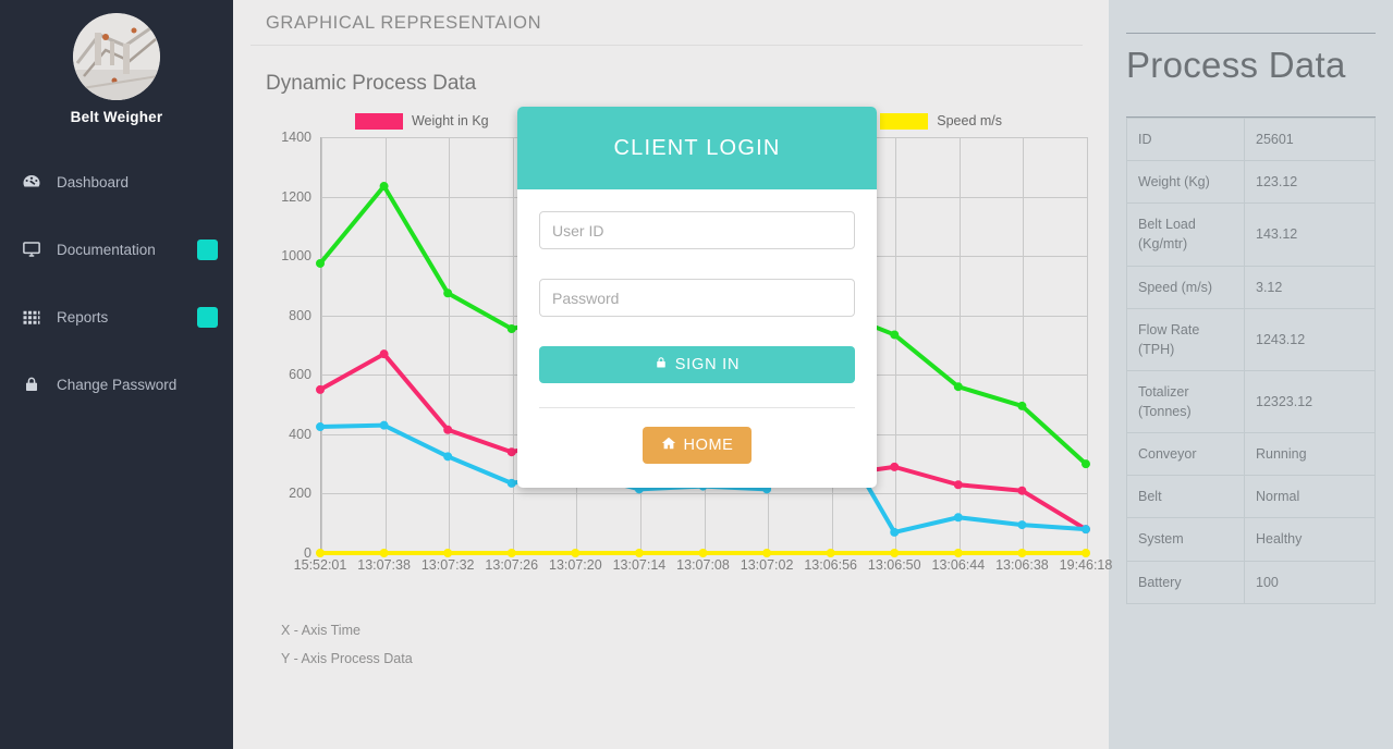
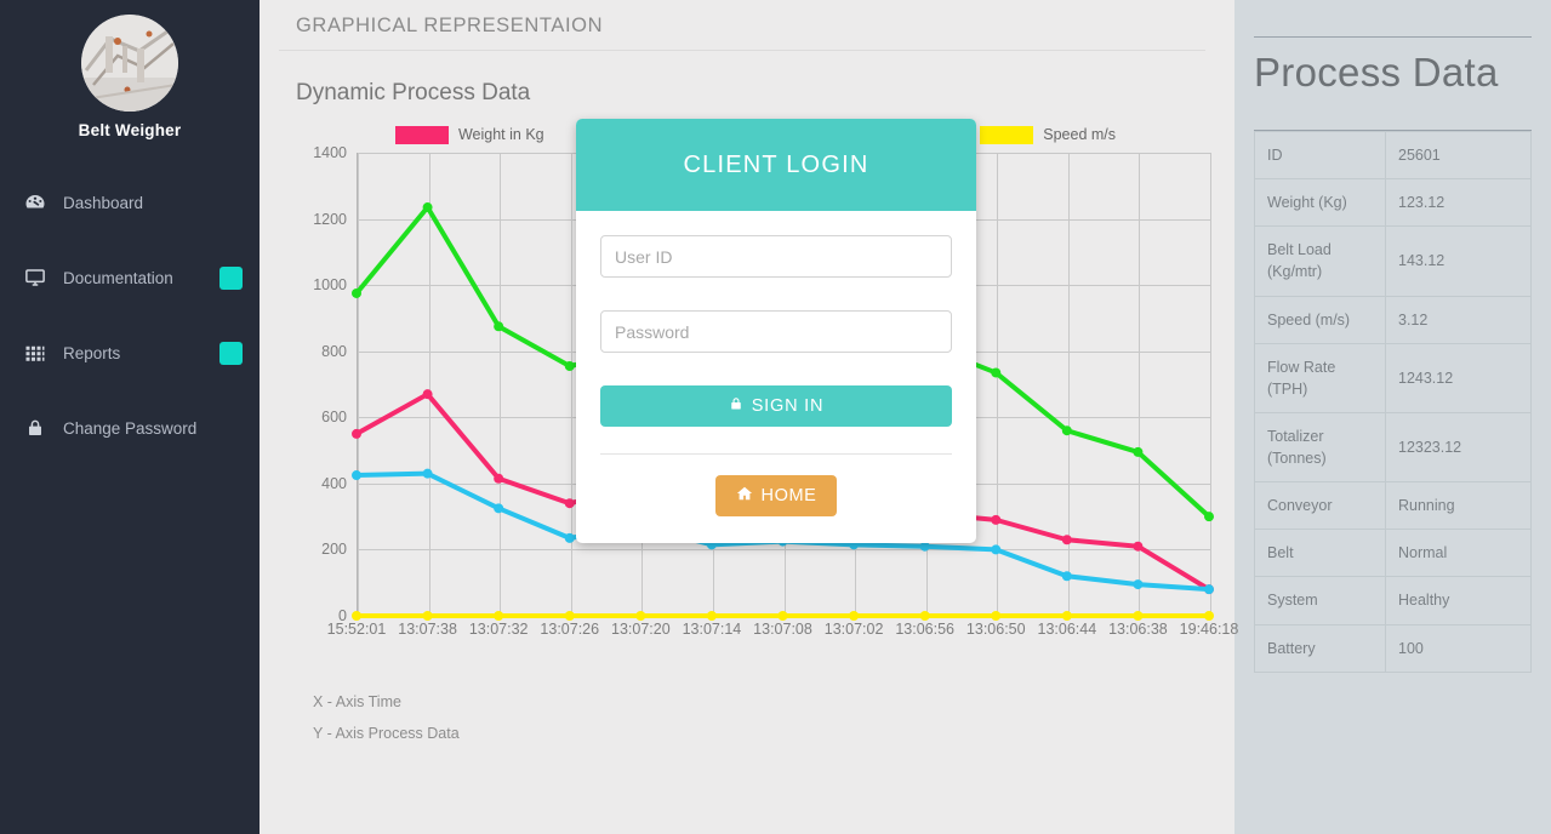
Weight in Kg/13:06:56: 260 -> 310
Flow Rate TPH/13:06:56: 440 -> 210
Flow Rate TPH/13:06:50: 70 -> 200
